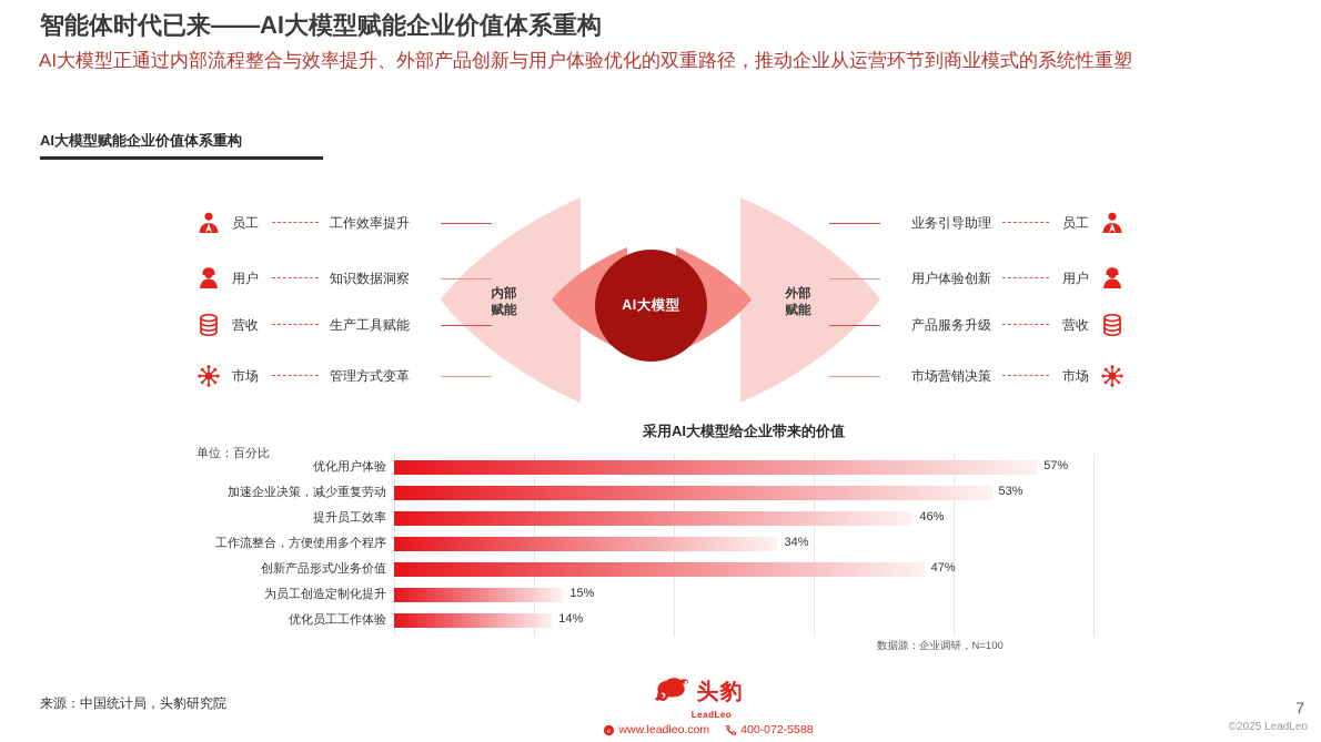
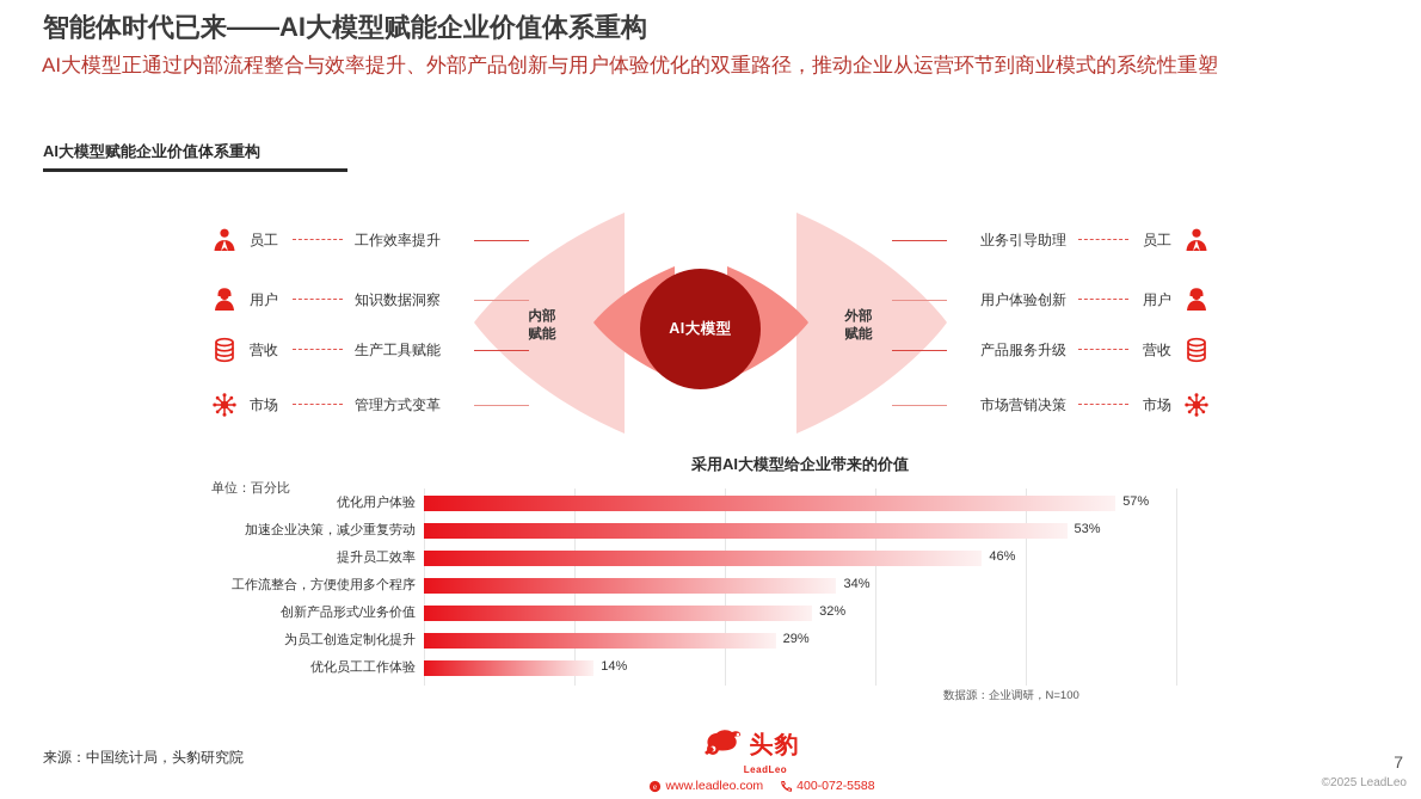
创新产品形式/业务价值: 47% -> 32%
为员工创造定制化提升: 15% -> 29%
